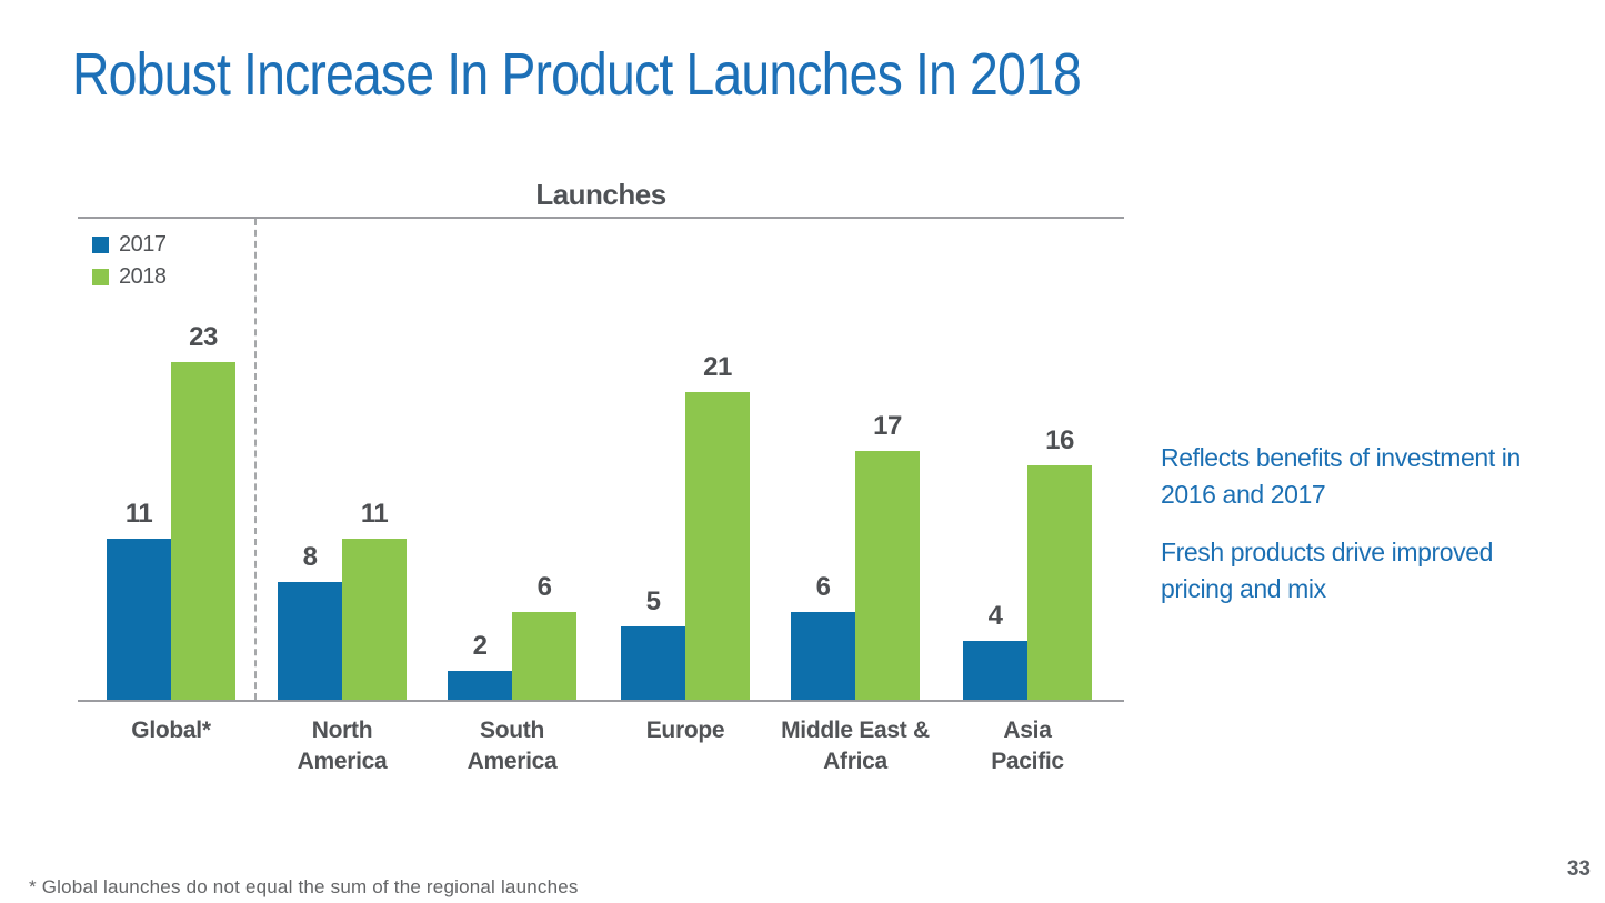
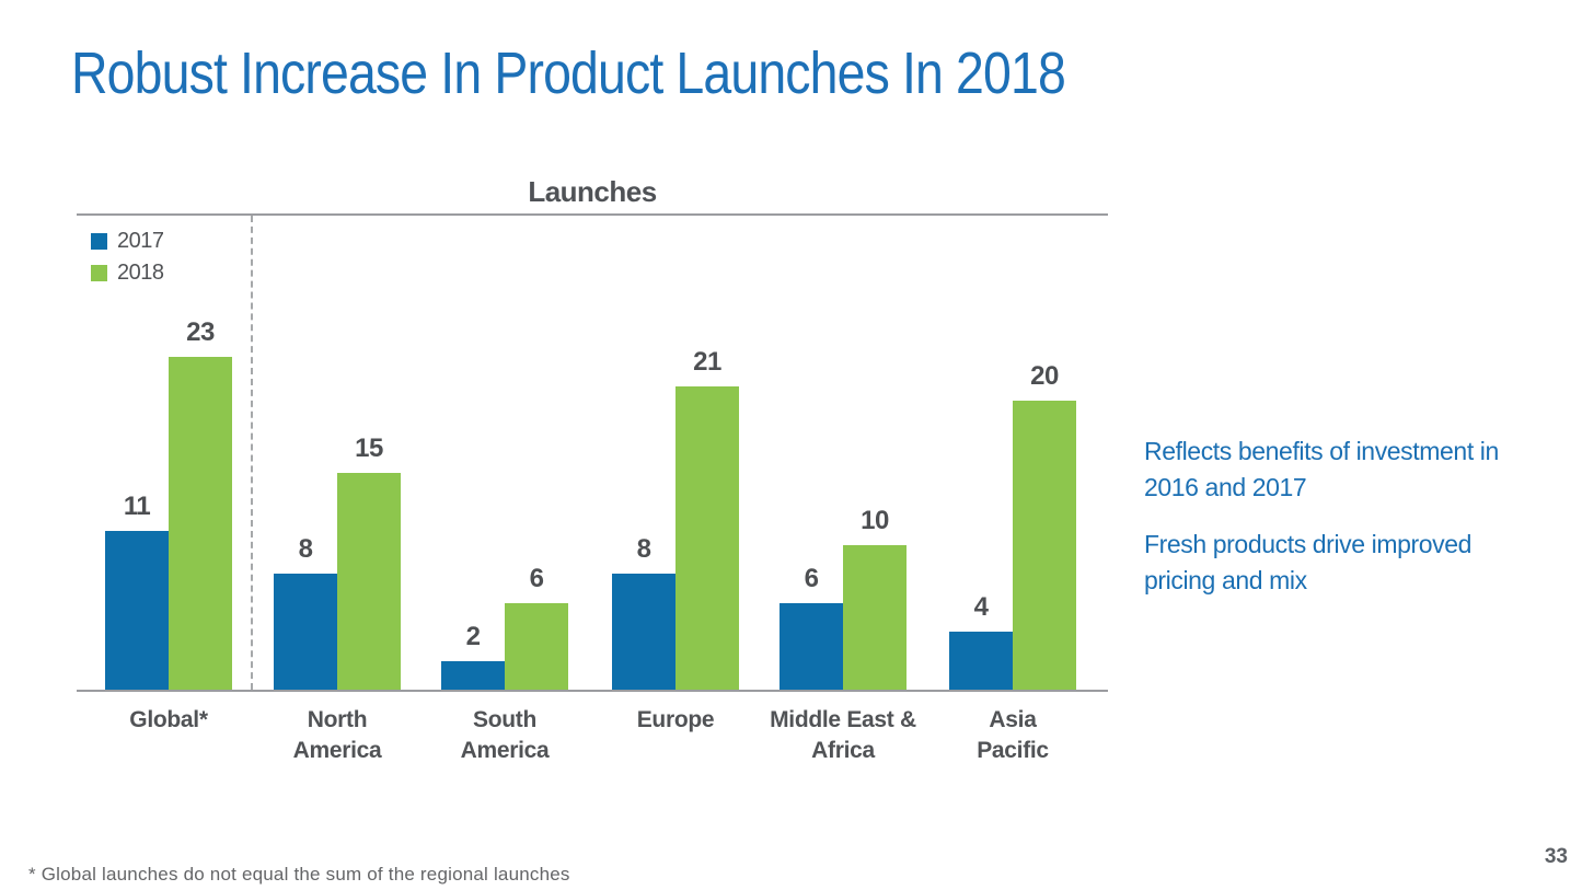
2018/North America: 11 -> 15
2017/Europe: 5 -> 8
2018/Middle East & Africa: 17 -> 10
2018/Asia Pacific: 16 -> 20
